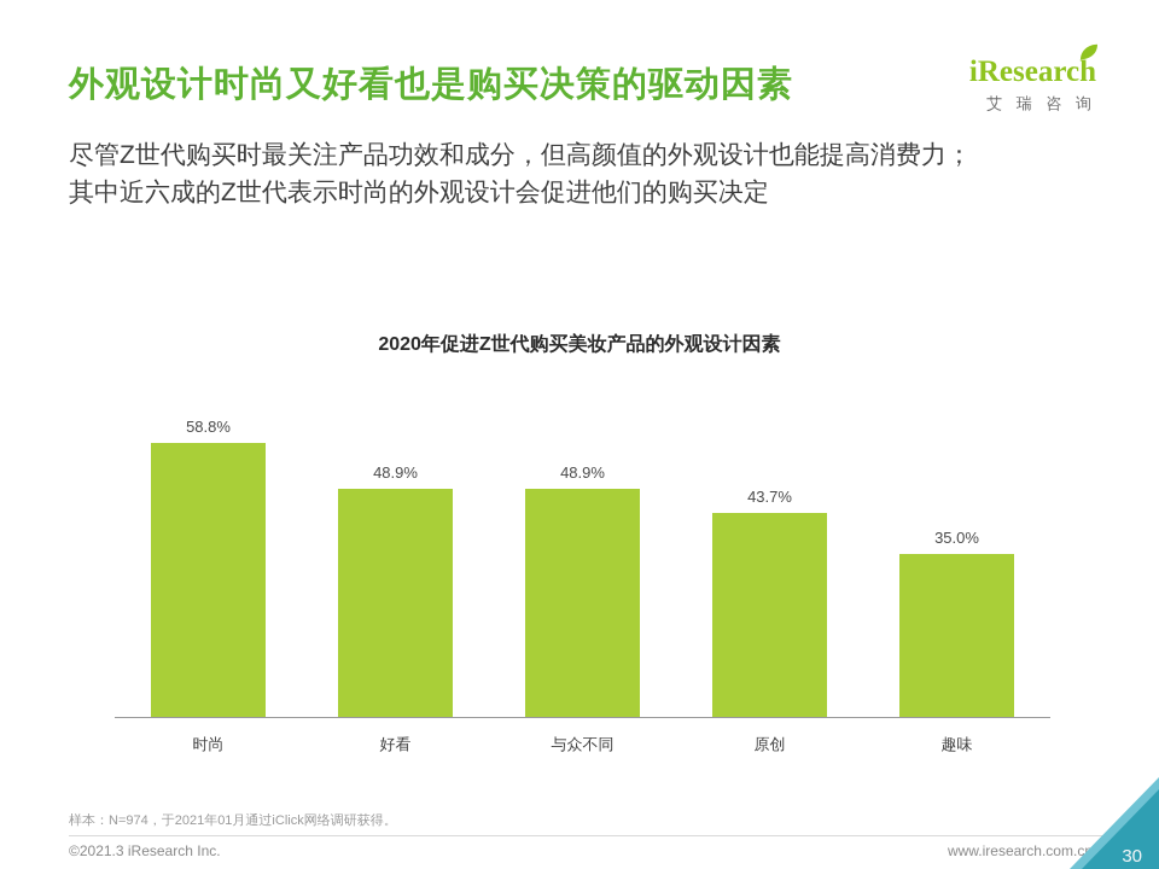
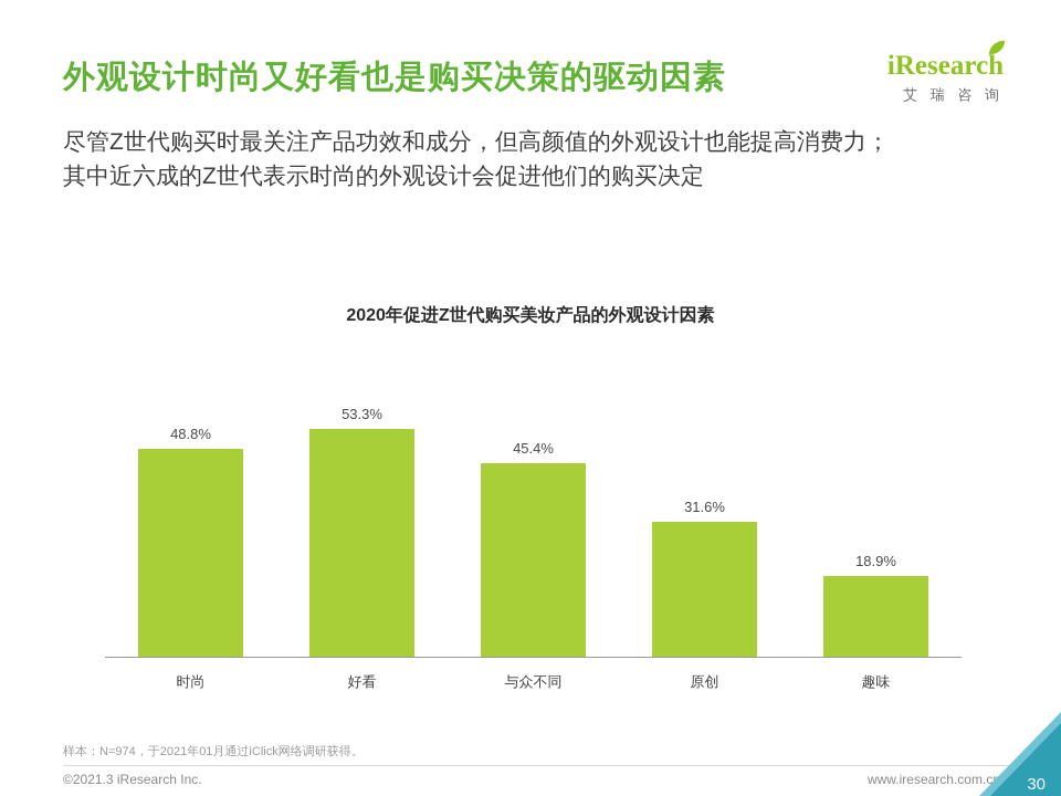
时尚: 58.8% -> 48.8%
好看: 48.9% -> 53.3%
与众不同: 48.9% -> 45.4%
原创: 43.7% -> 31.6%
趣味: 35.0% -> 18.9%
